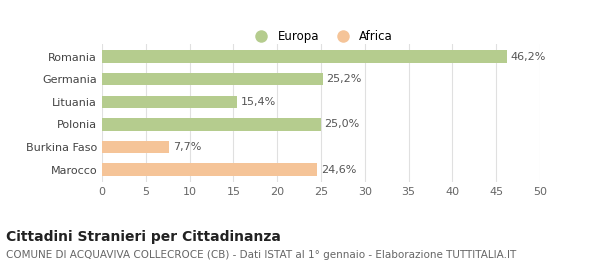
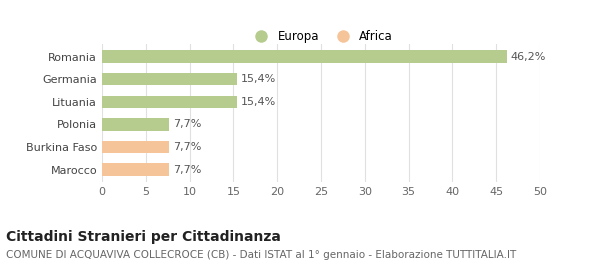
Germania: 25,2% -> 15,4%
Polonia: 25,0% -> 7,7%
Marocco: 24,6% -> 7,7%
